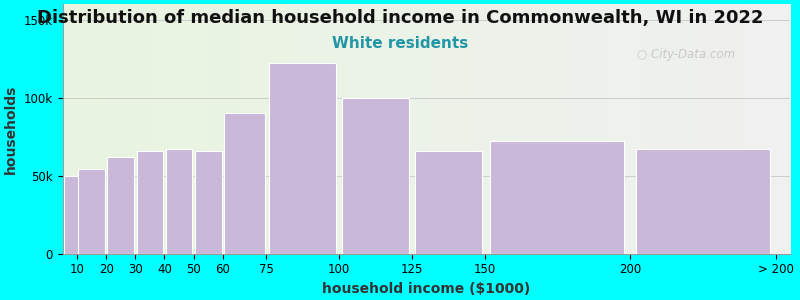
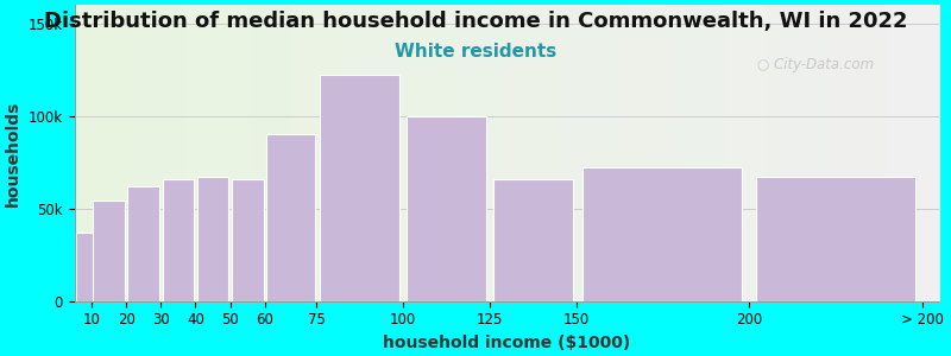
10: 50k -> 37k
